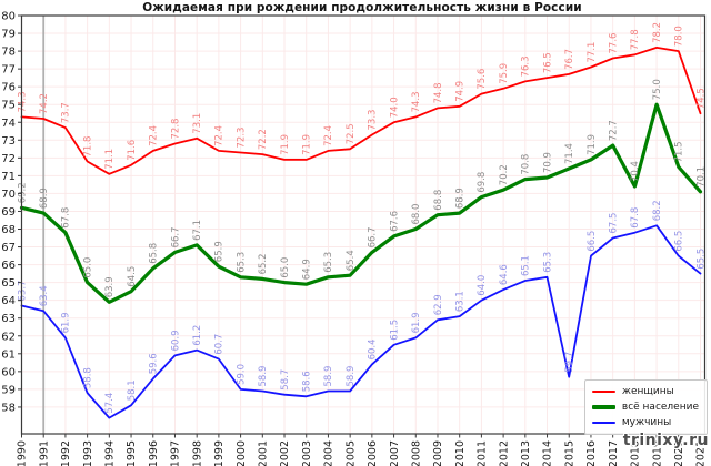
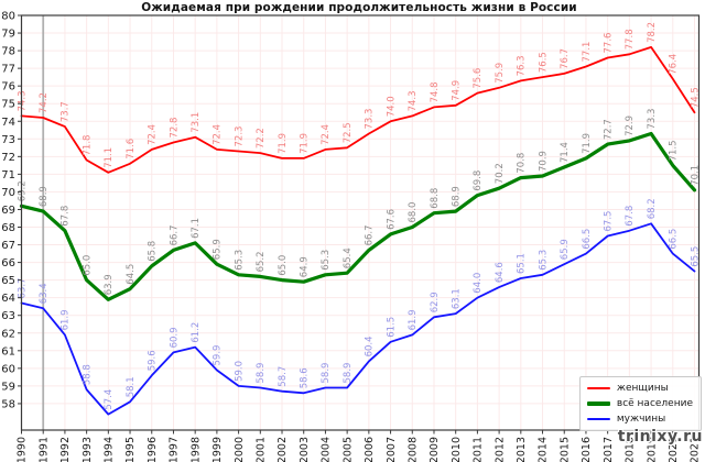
мужчины/1999: 60.7 -> 59.9
мужчины/2015: 59.7 -> 65.9
всё население/2018: 70.4 -> 72.9
всё население/2019: 75.0 -> 73.3
женщины/2020: 78.0 -> 76.4
